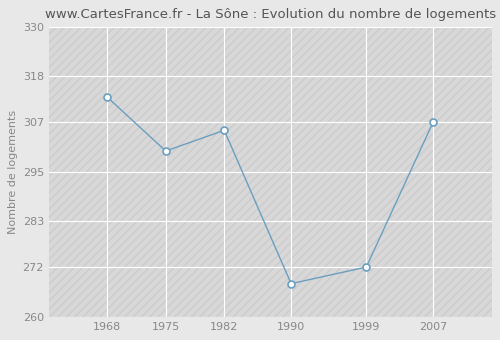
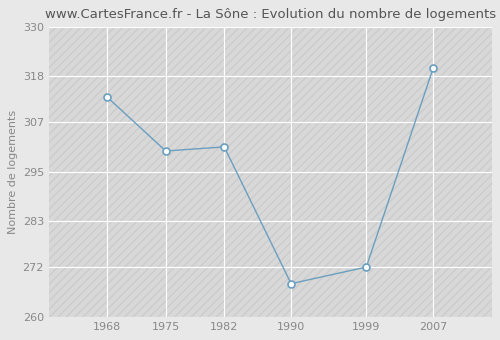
1982: 305 -> 301
2007: 307 -> 320
